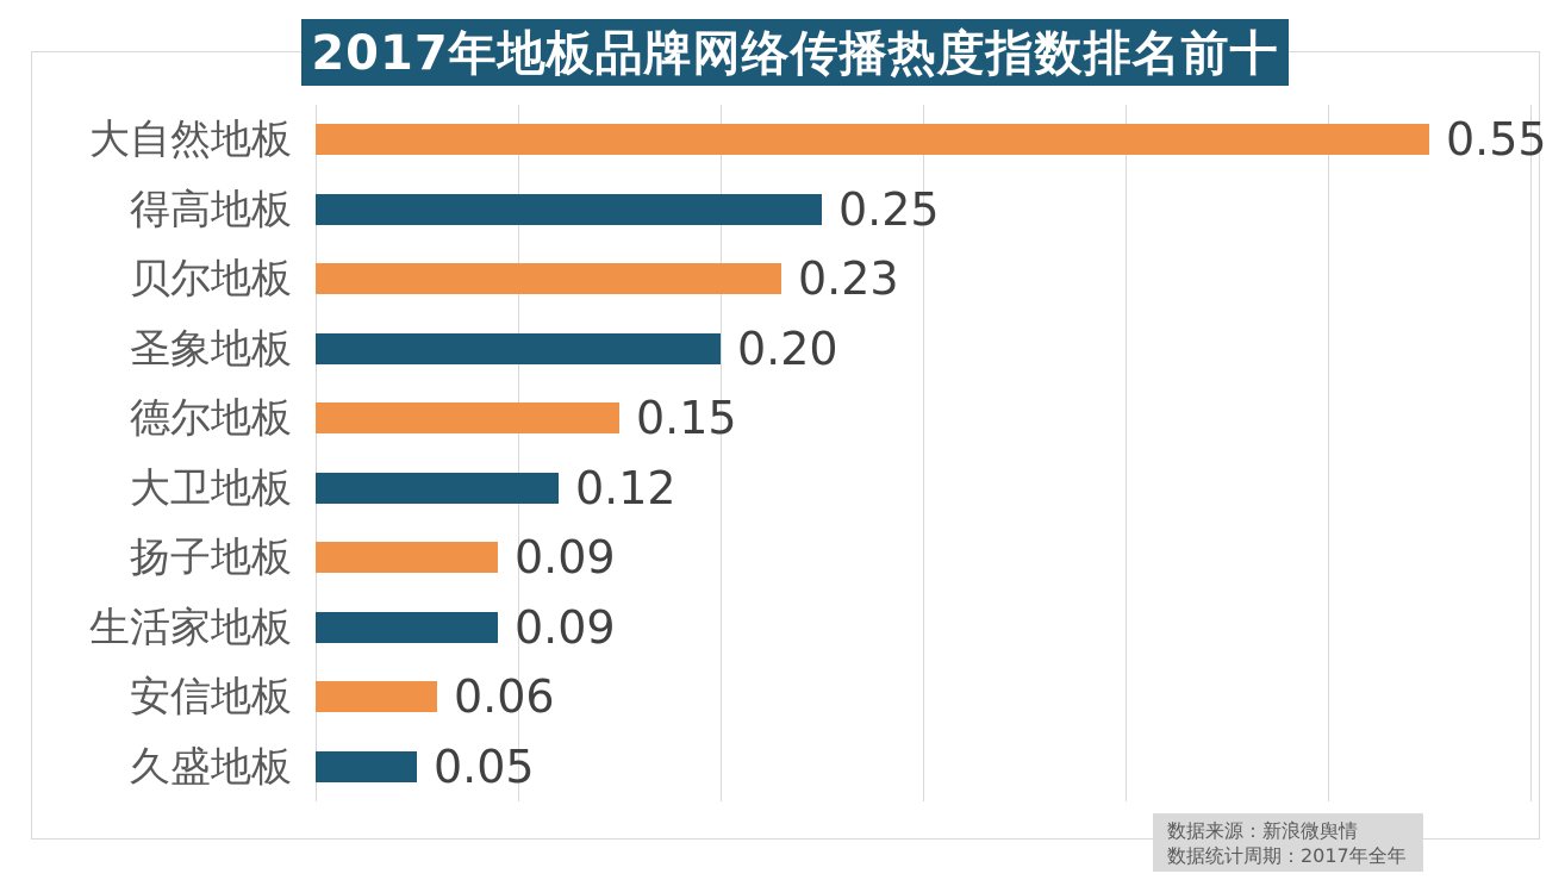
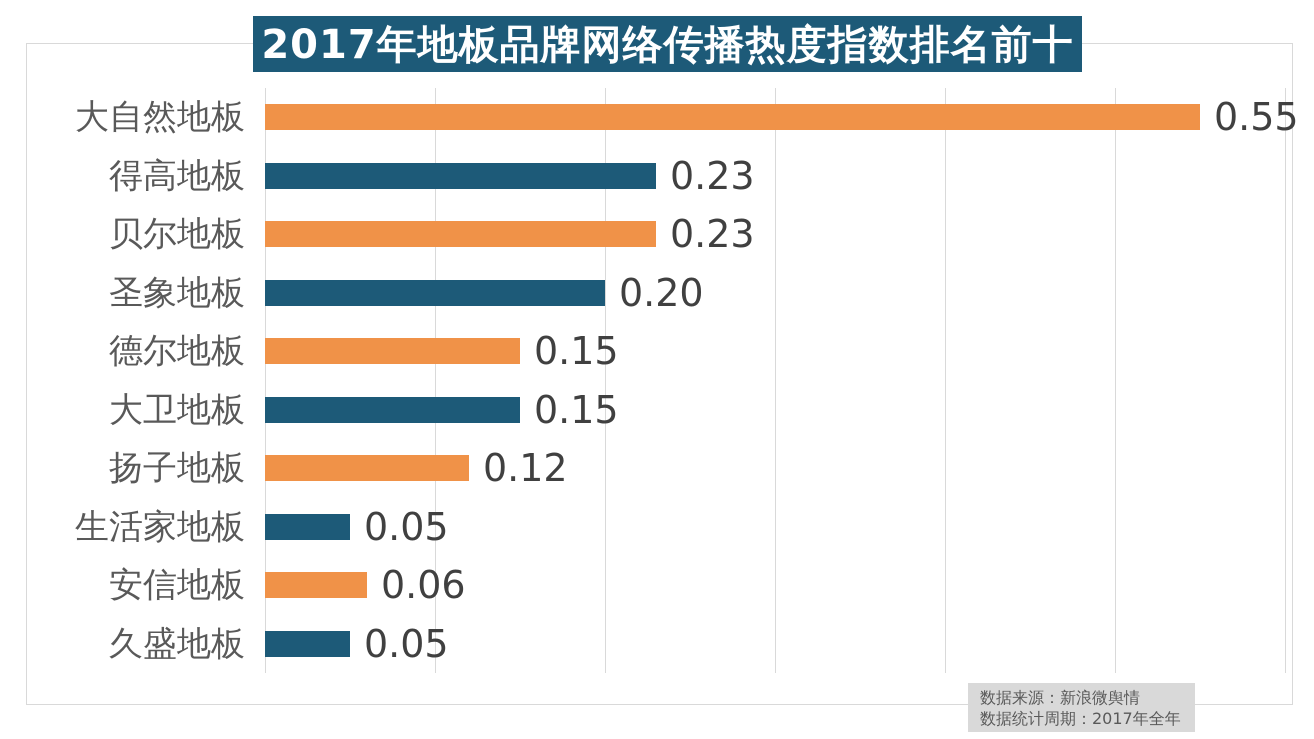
得高地板: 0.25 -> 0.23
大卫地板: 0.12 -> 0.15
扬子地板: 0.09 -> 0.12
生活家地板: 0.09 -> 0.05
